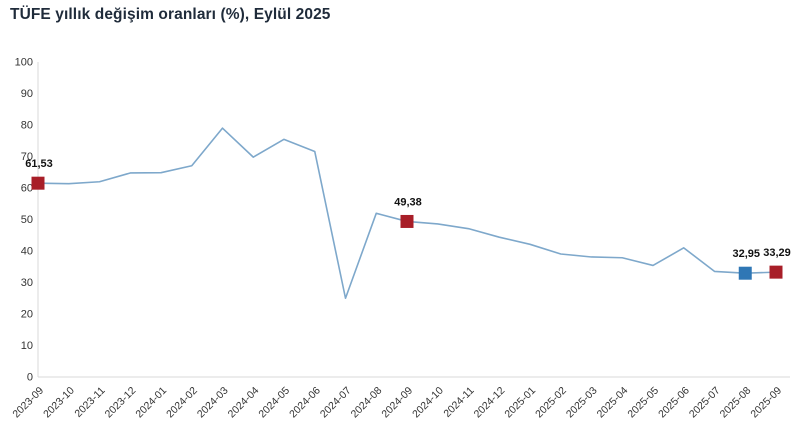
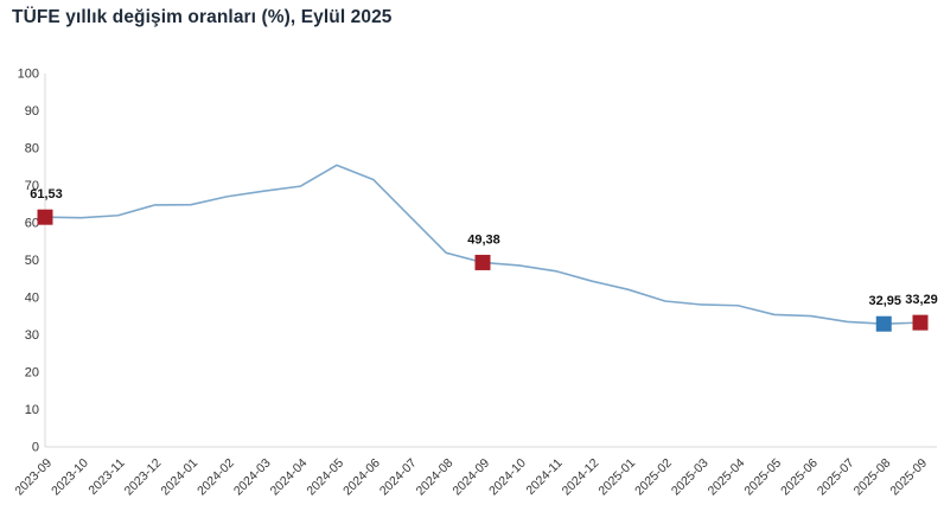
2024-03: 79 -> 68
2024-07: 25 -> 62
2025-06: 41 -> 35
